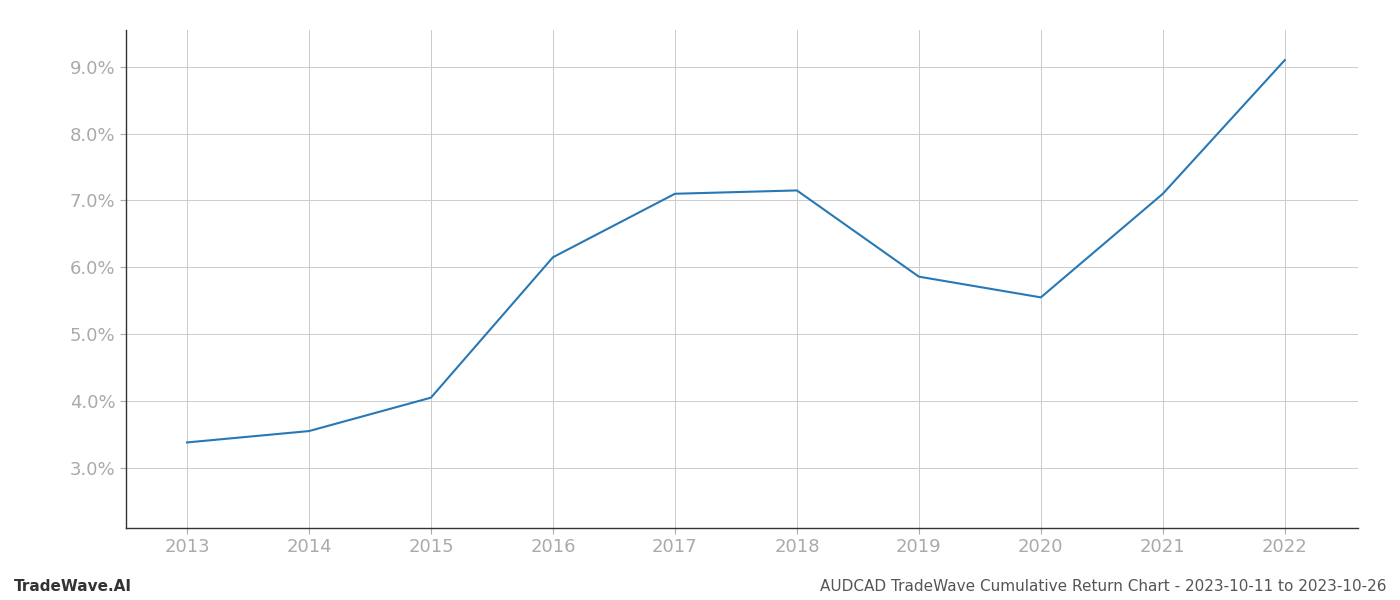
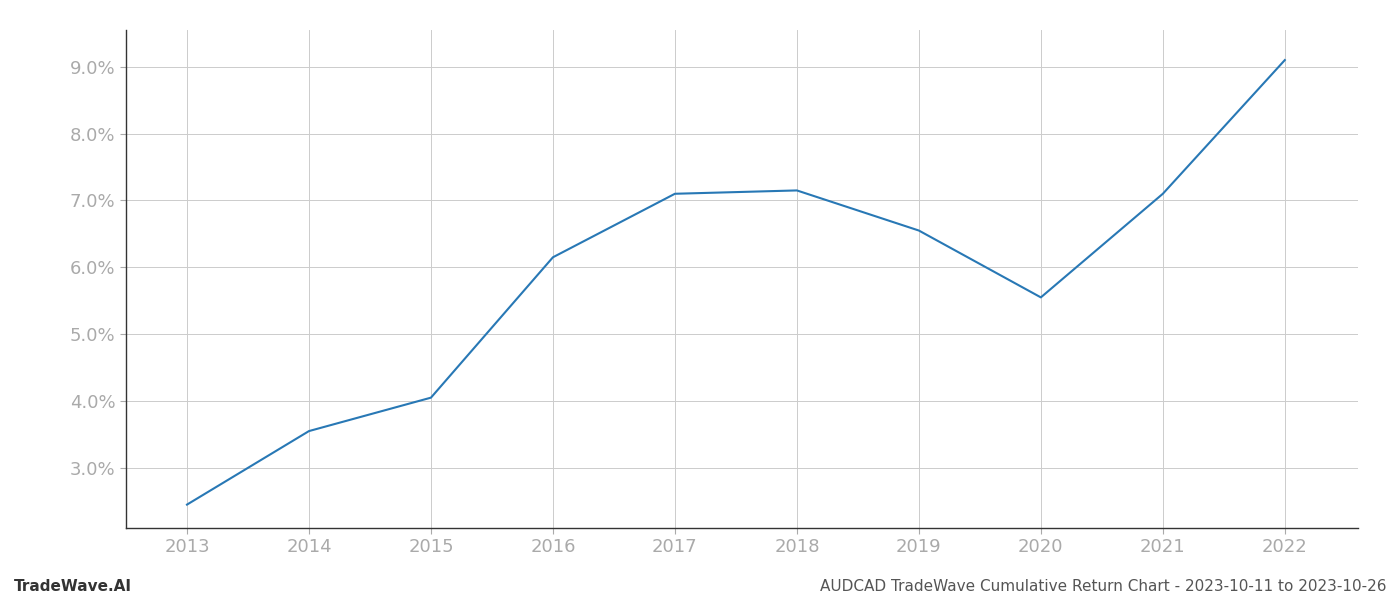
2013: 3.38% -> 2.45%
2019: 5.86% -> 6.55%
